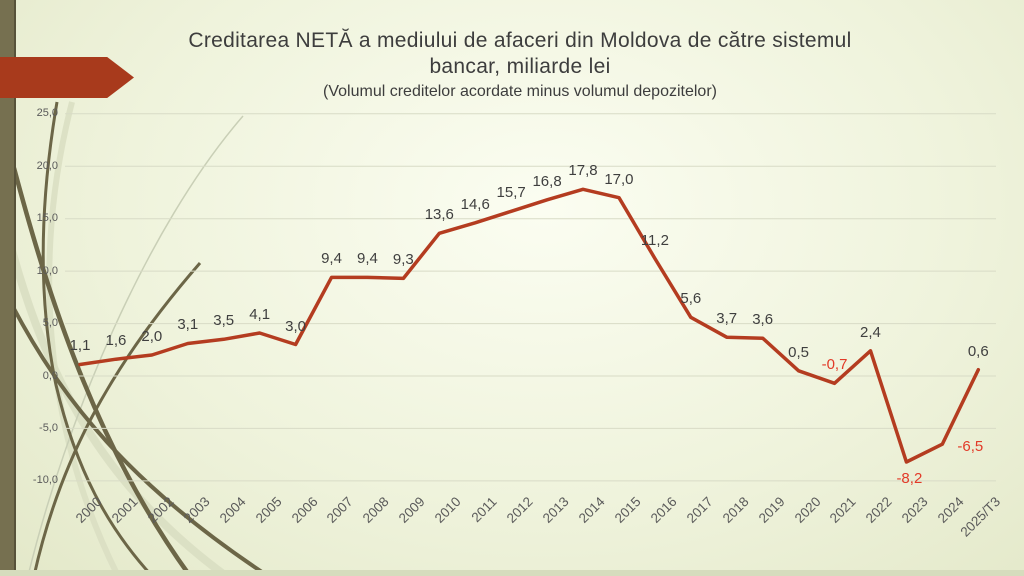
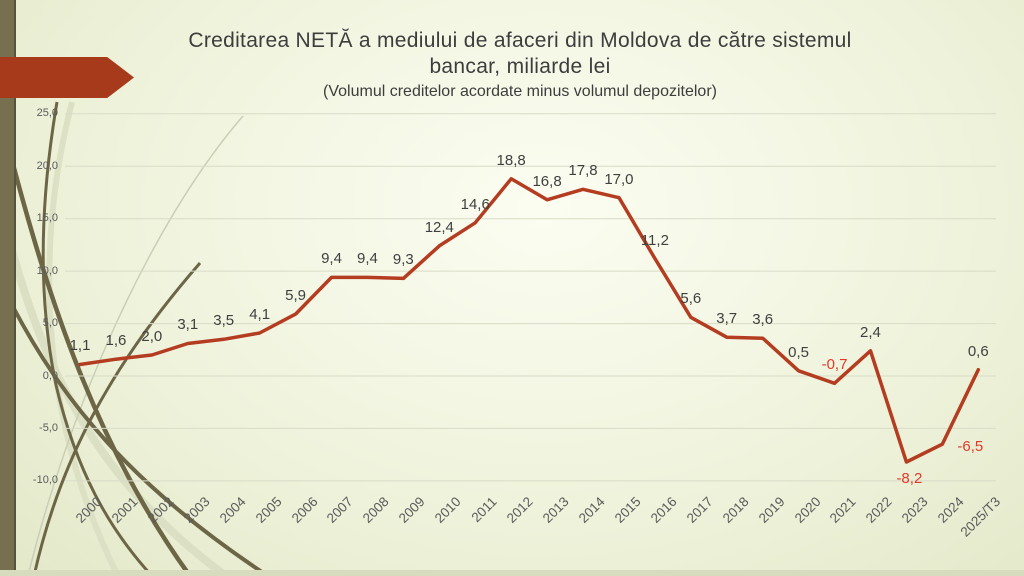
2006: 3,0 -> 5,9
2010: 13,6 -> 12,4
2012: 15,7 -> 18,8
